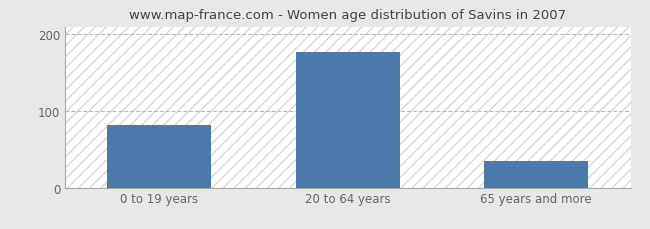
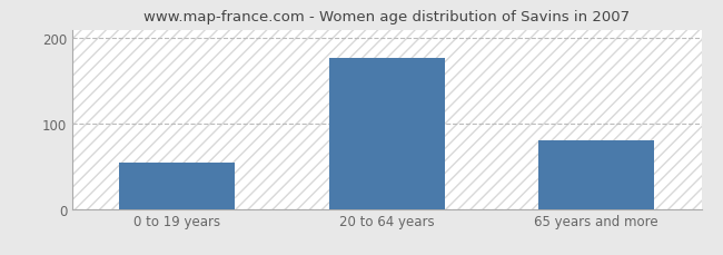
0 to 19 years: 82 -> 54
65 years and more: 35 -> 80
